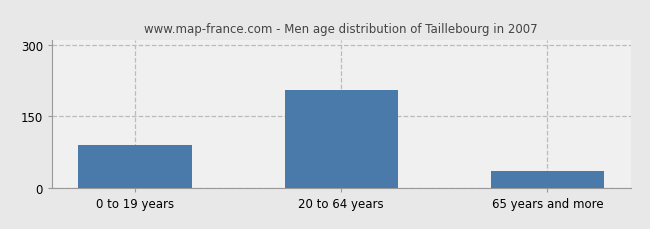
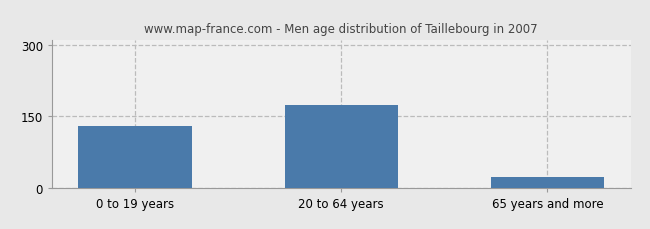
0 to 19 years: 90 -> 130
20 to 64 years: 205 -> 175
65 years and more: 35 -> 22
